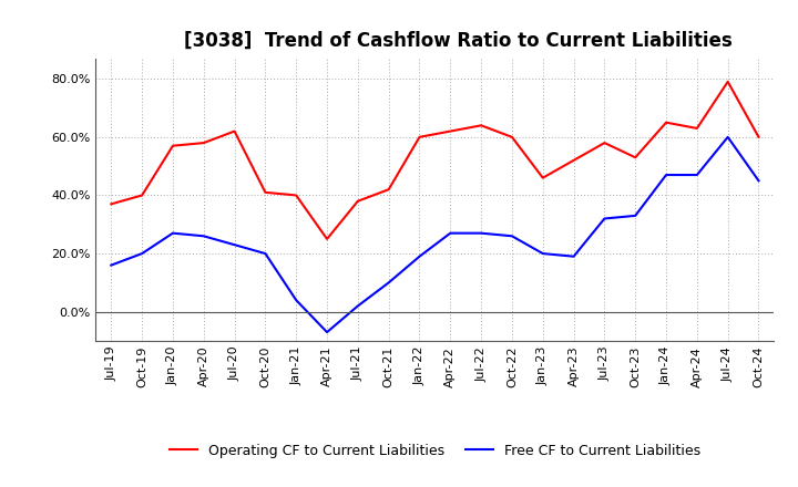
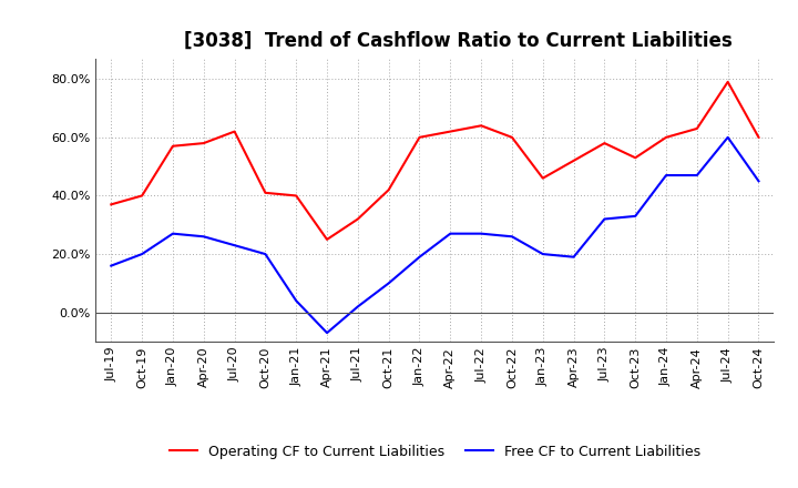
Operating CF to Current Liabilities/Jul-21: 38% -> 32%
Operating CF to Current Liabilities/Jan-24: 65% -> 60%
